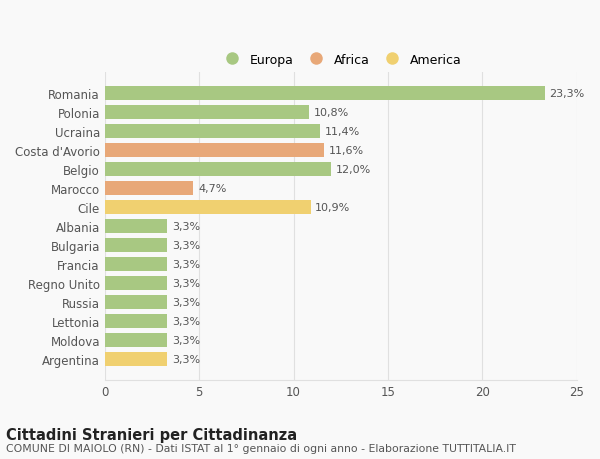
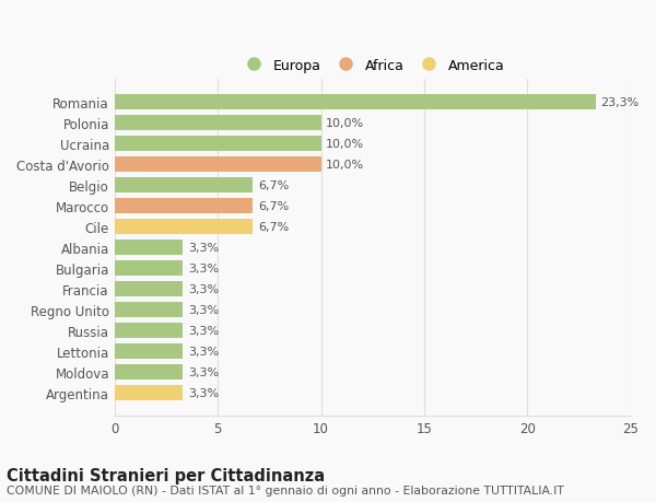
Polonia: 10,8% -> 10,0%
Ucraina: 11,4% -> 10,0%
Costa d'Avorio: 11,6% -> 10,0%
Belgio: 12,0% -> 6,7%
Marocco: 4,7% -> 6,7%
Cile: 10,9% -> 6,7%
